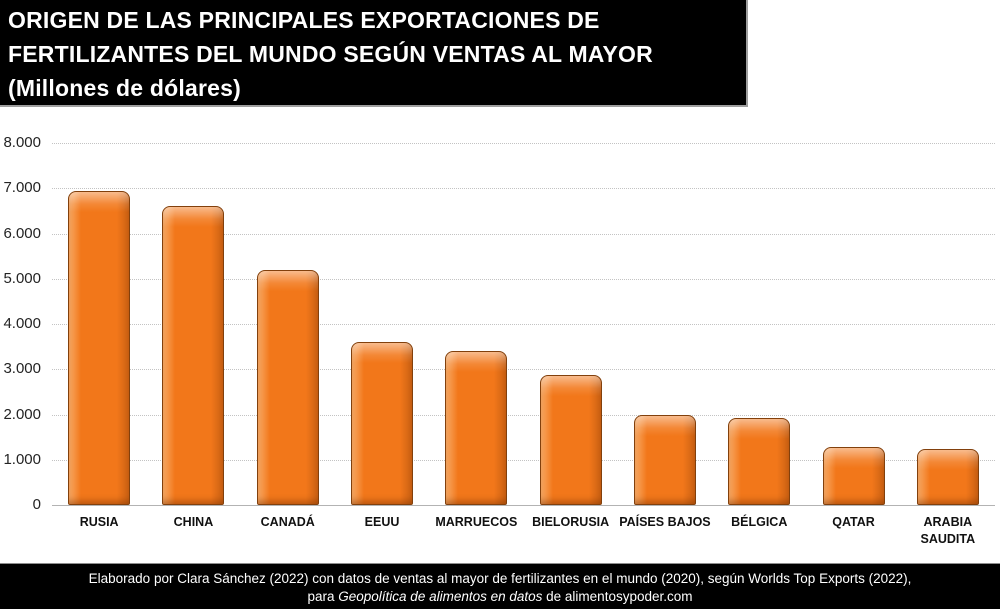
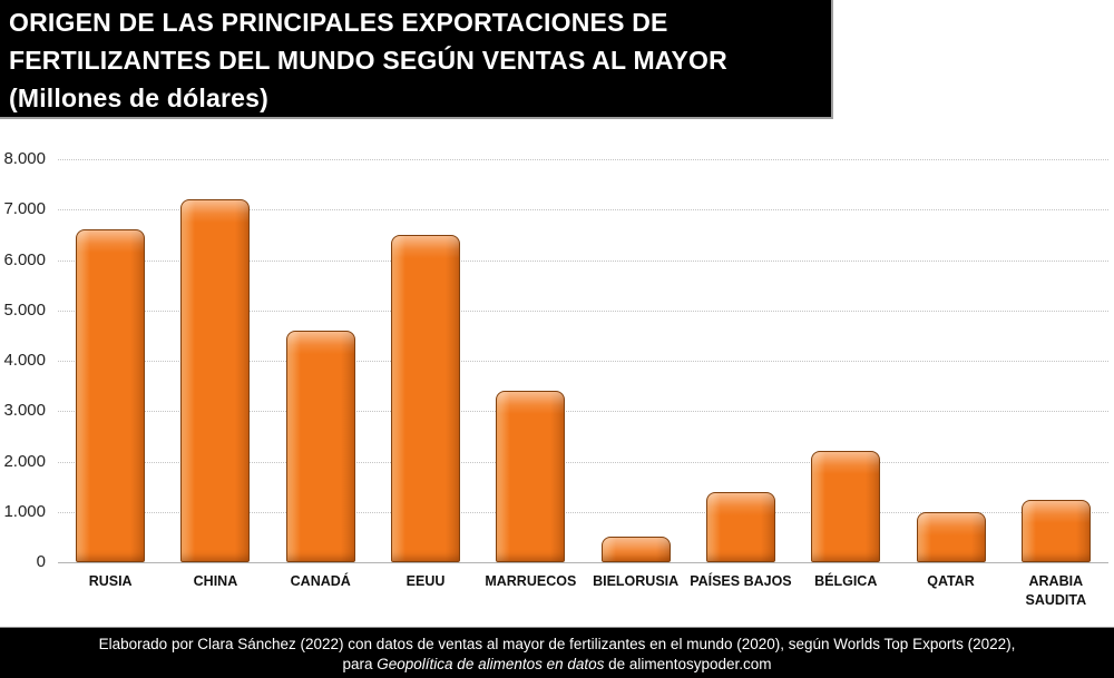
RUSIA: 7000 -> 6600
CHINA: 6600 -> 7200
CANADÁ: 5200 -> 4600
EEUU: 3600 -> 6500
BIELORUSIA: 2900 -> 500
PAÍSES BAJOS: 2000 -> 1400
BÉLGICA: 1900 -> 2200
QATAR: 1300 -> 1000
